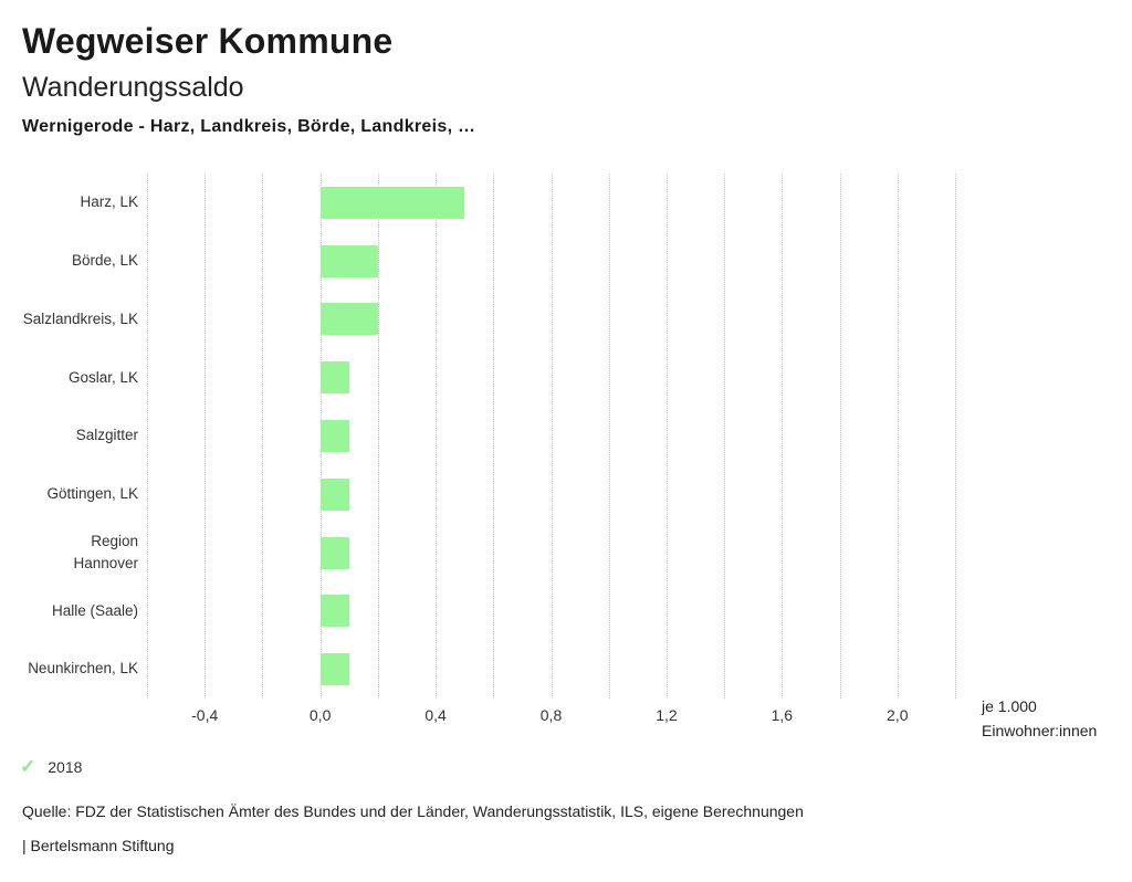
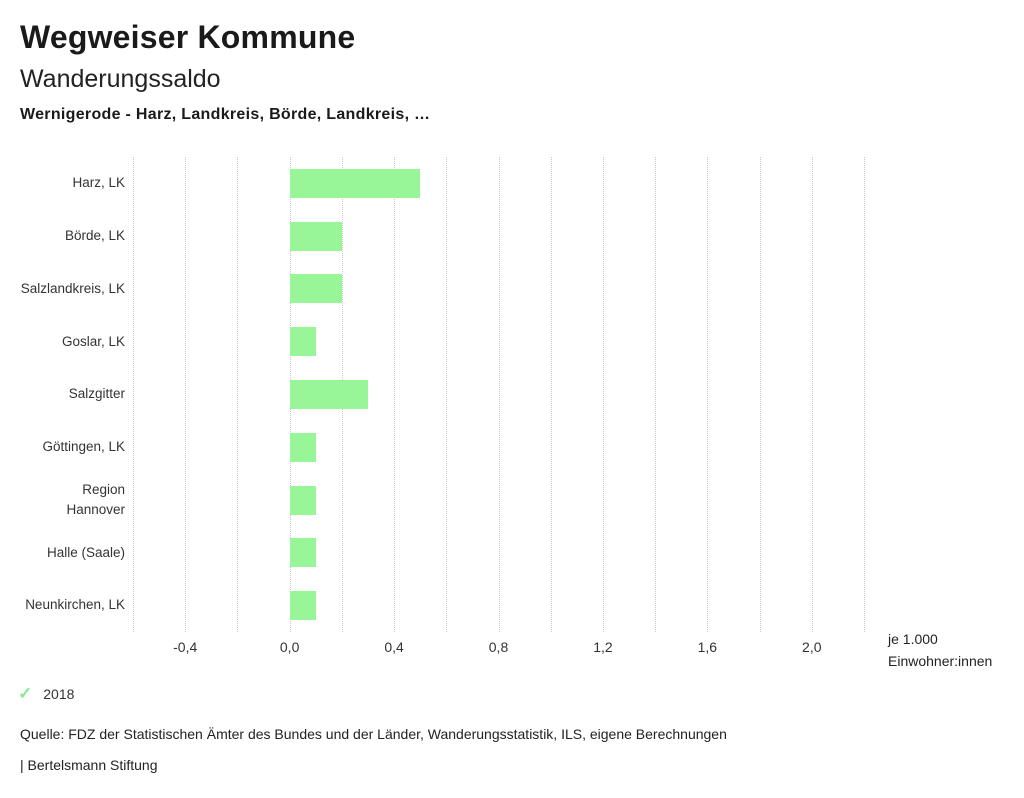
Salzgitter: 0,1 -> 0,3
